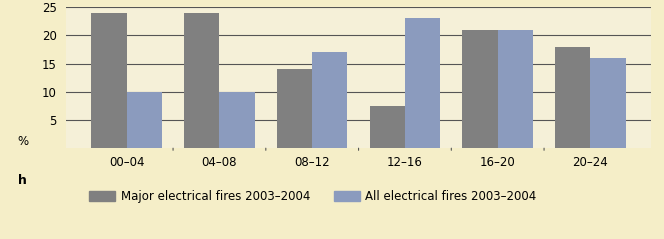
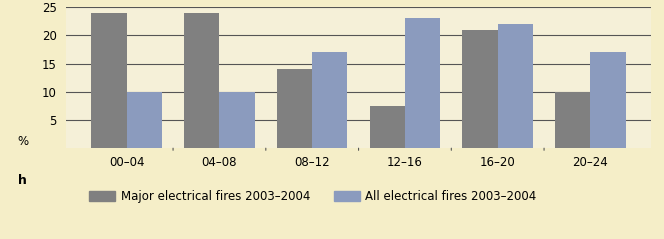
All electrical fires 2003–2004/16–20: 21 -> 22
Major electrical fires 2003–2004/20–24: 18.0 -> 10.0
All electrical fires 2003–2004/20–24: 16 -> 17
